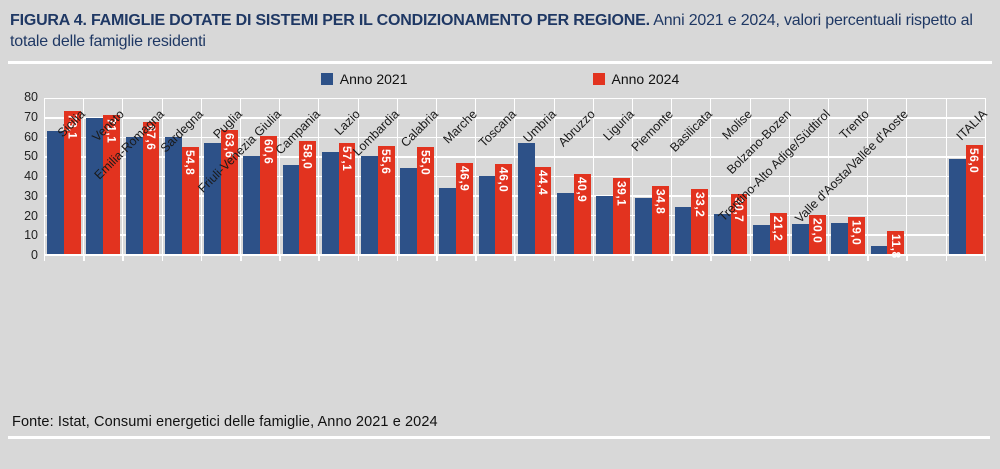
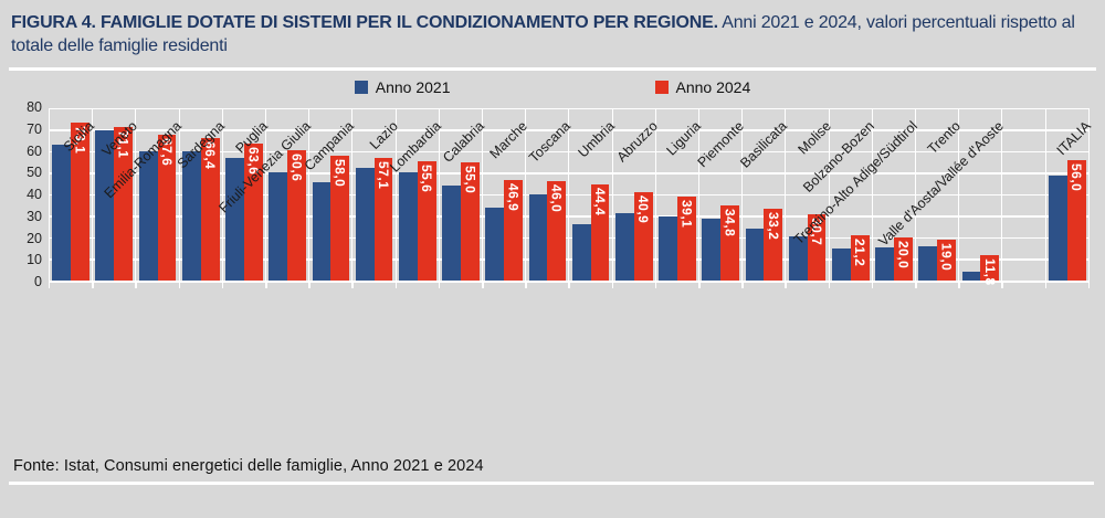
Anno 2024/Sardegna: 54,8 -> 66,4
Anno 2021/Umbria: 57 -> 26
